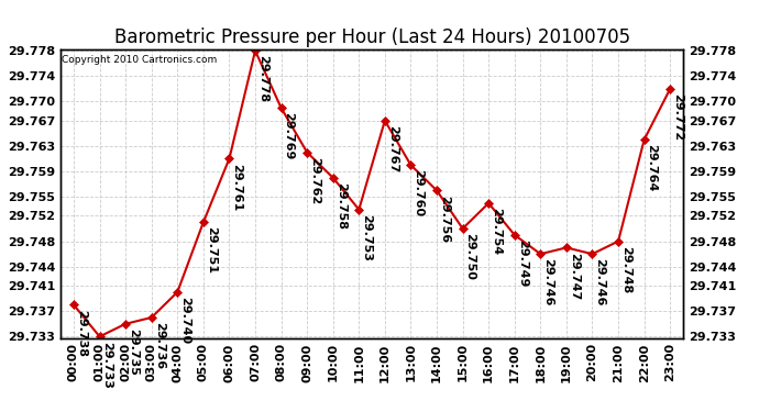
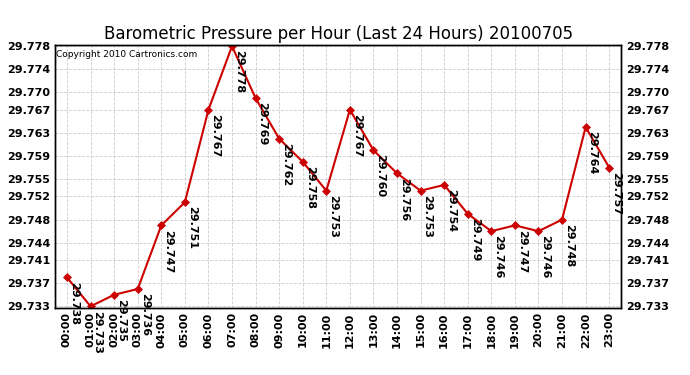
04:00: 29.740 -> 29.747
06:00: 29.761 -> 29.767
15:00: 29.750 -> 29.753
23:00: 29.772 -> 29.757
